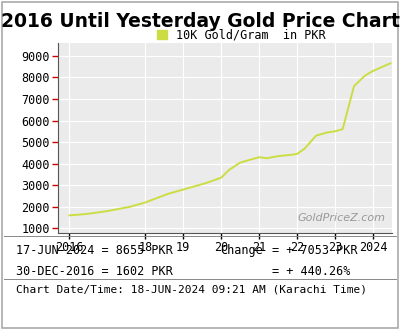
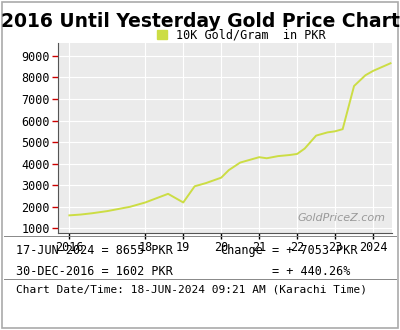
19: 2800 -> 2200
